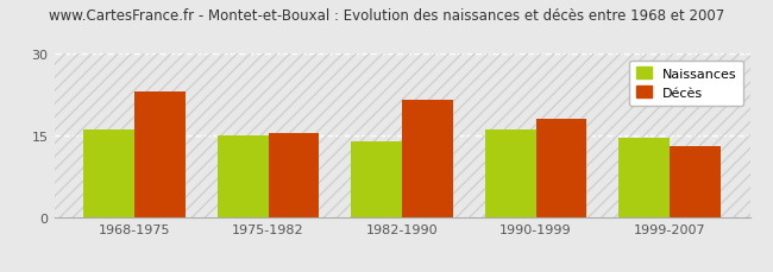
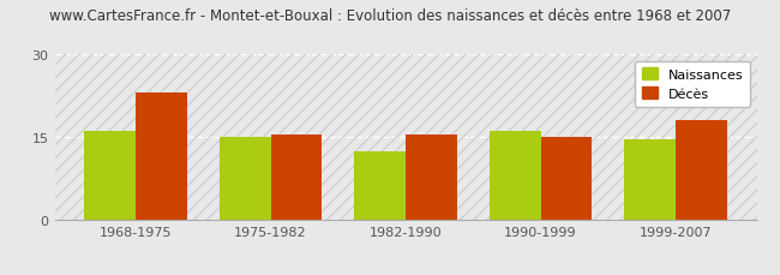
Naissances/1982-1990: 14.0 -> 12.5
Décès/1982-1990: 21.5 -> 15.5
Décès/1990-1999: 18.0 -> 15.0
Décès/1999-2007: 13.0 -> 18.0
